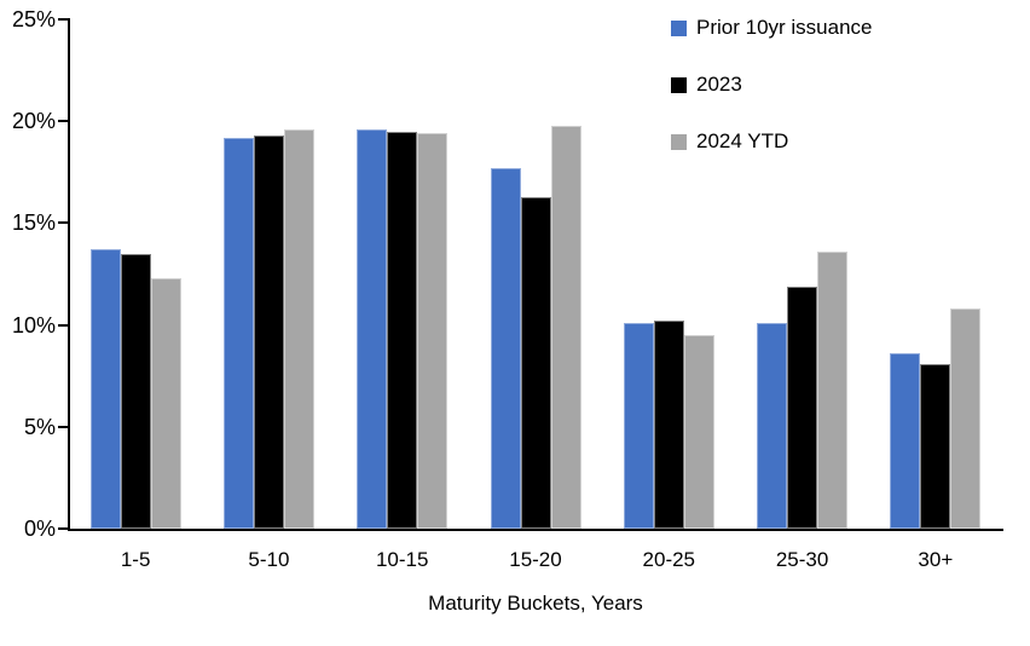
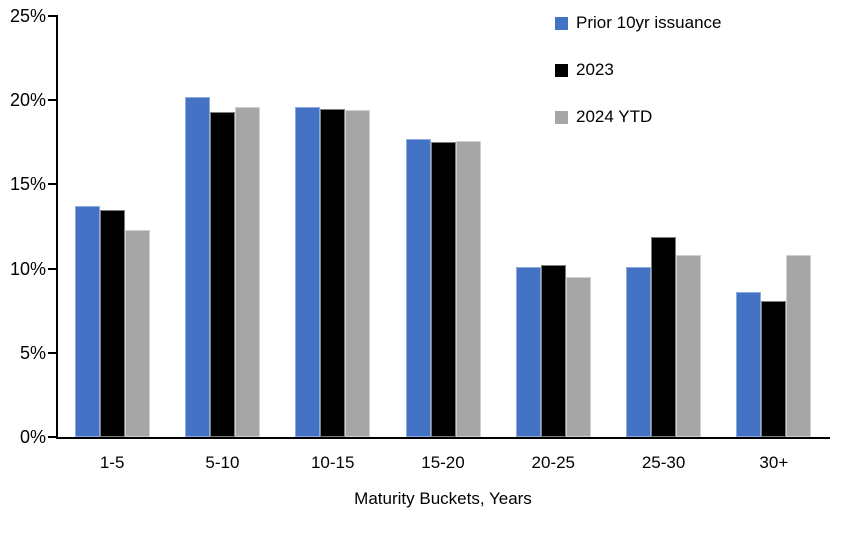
Prior 10yr issuance/5-10: 19.2% -> 20.2%
2023/15-20: 16.3% -> 17.5%
2024 YTD/15-20: 19.8% -> 17.6%
2024 YTD/25-30: 13.6% -> 10.8%
